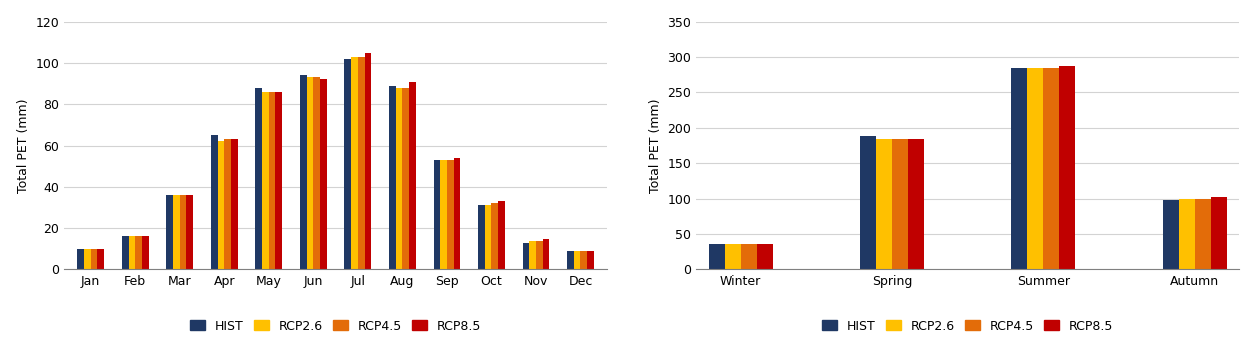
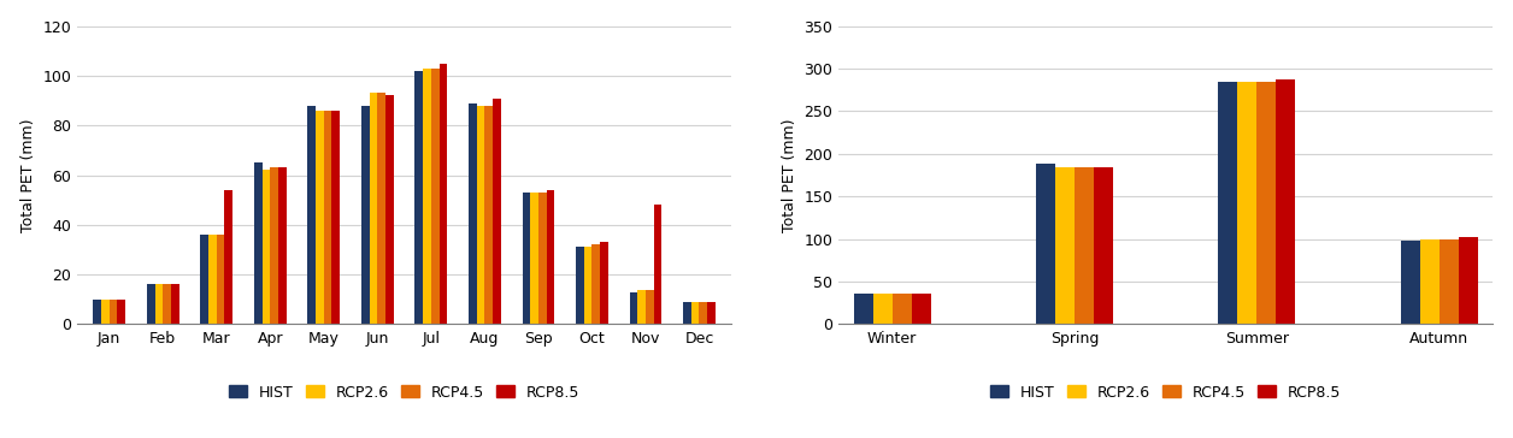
RCP8.5/Mar: 36 -> 54
HIST/Jun: 94 -> 88
RCP8.5/Nov: 15 -> 48
